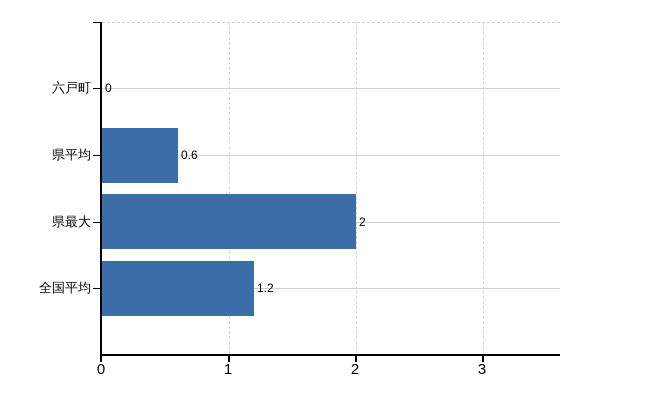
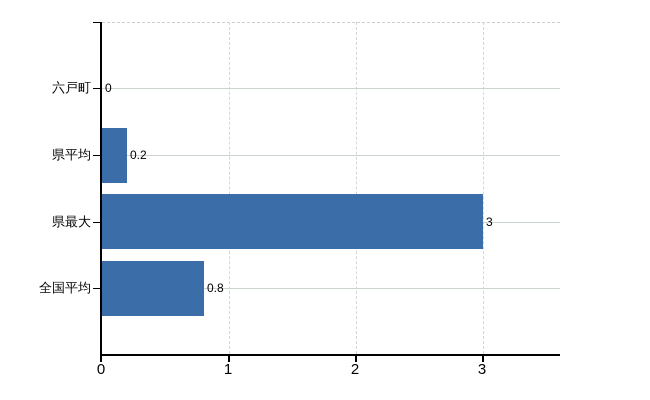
県平均: 0.6 -> 0.2
県最大: 2 -> 3
全国平均: 1.2 -> 0.8
